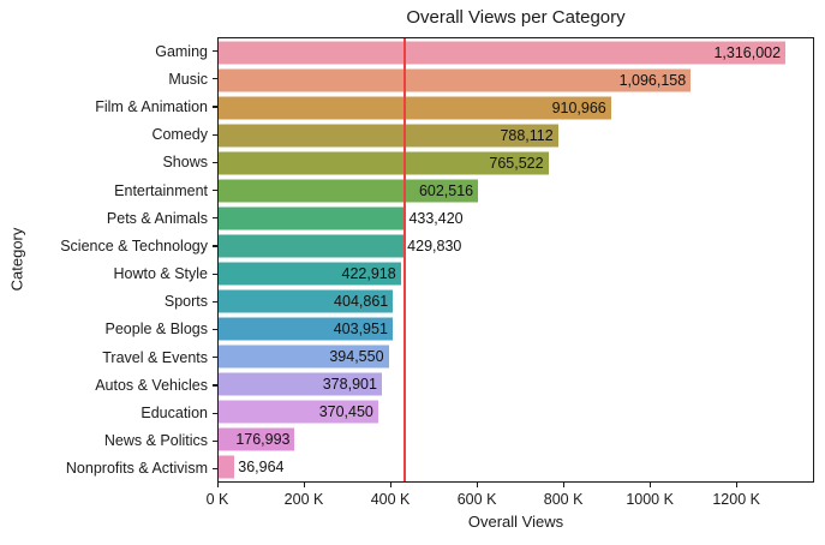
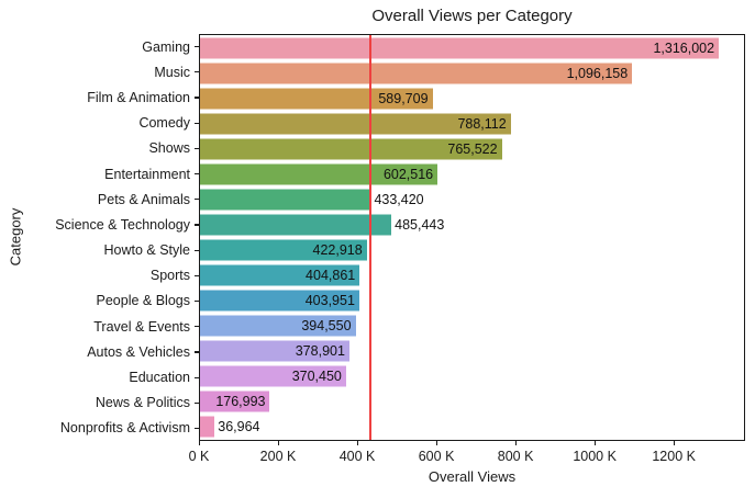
Film & Animation: 910,966 -> 589,709
Science & Technology: 429,830 -> 485,443
